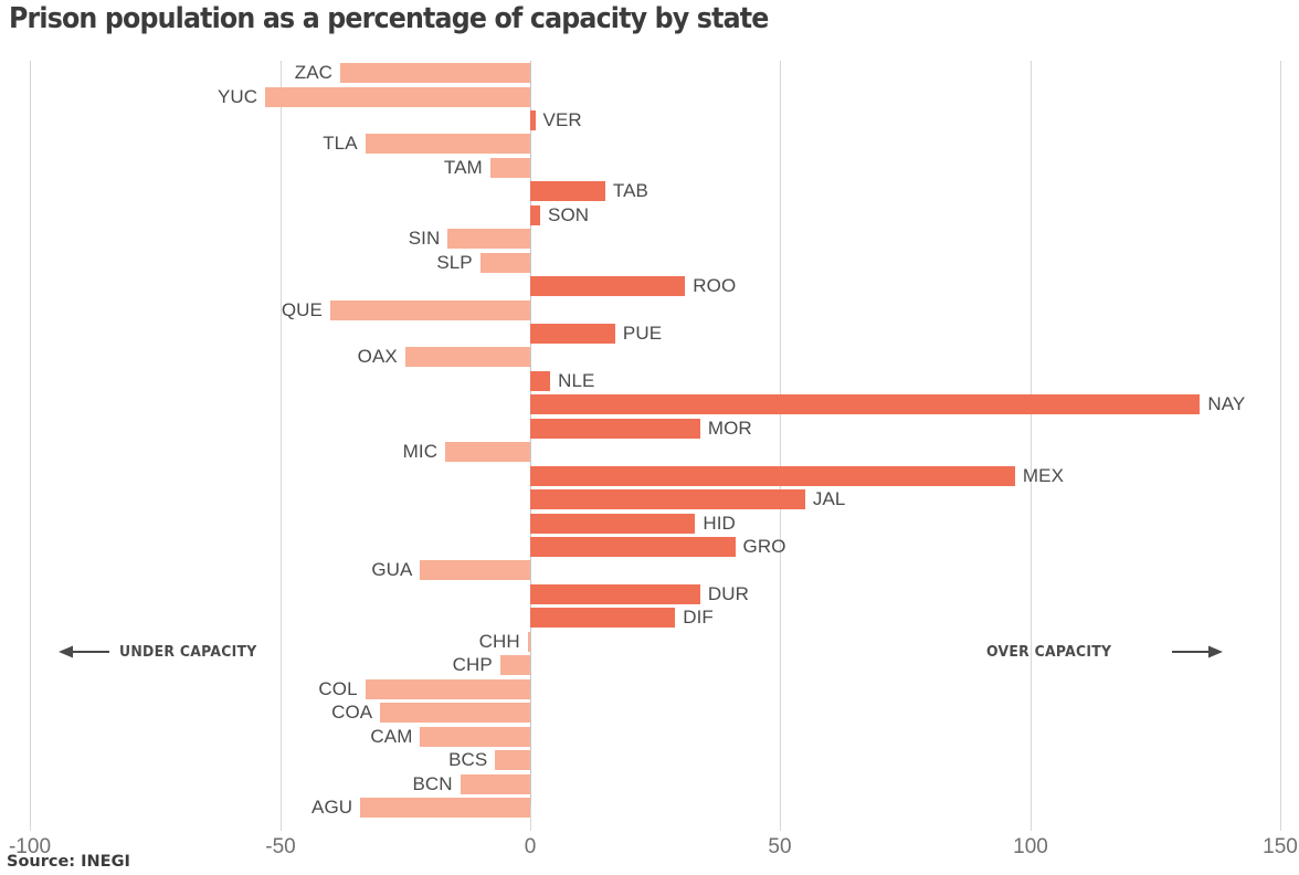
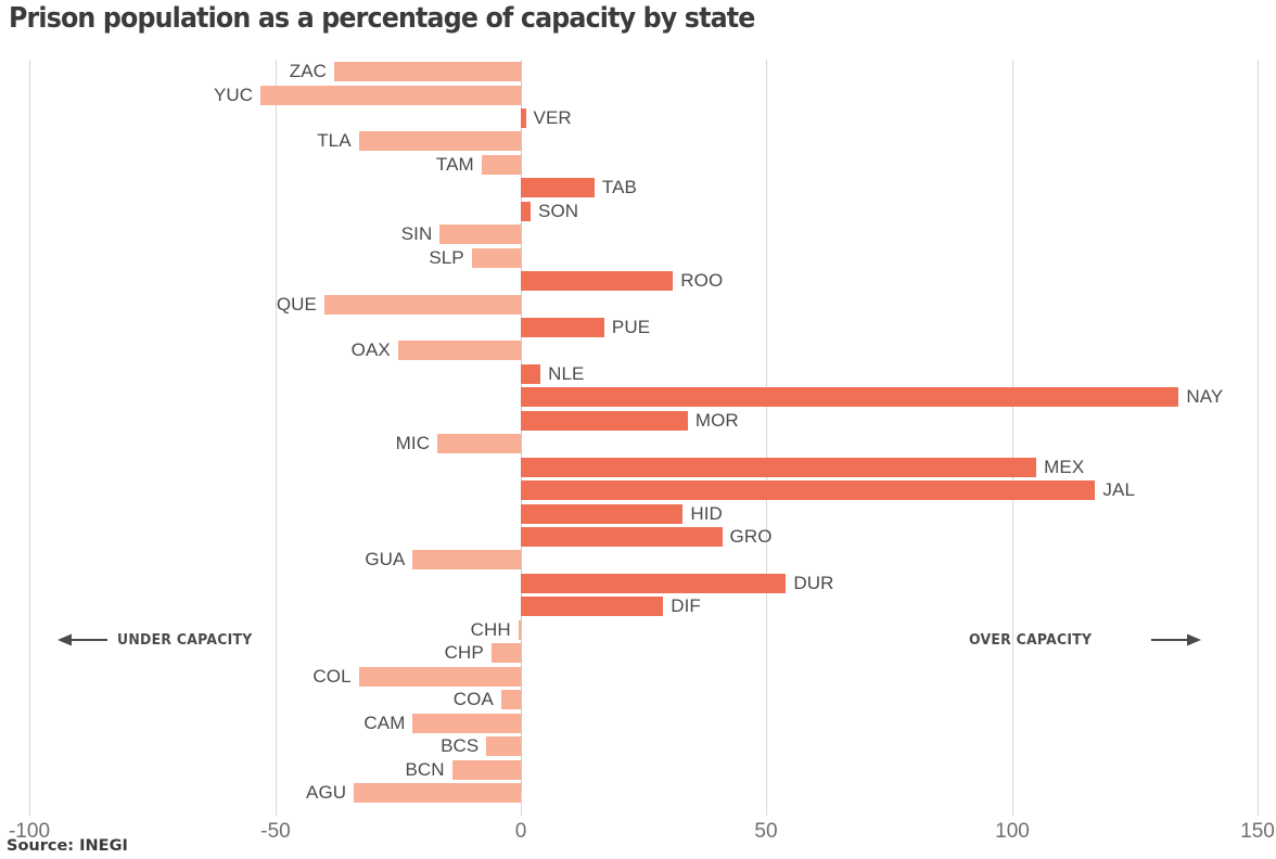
MEX: 97 -> 105
JAL: 55 -> 117
DUR: 34 -> 54
COA: -30 -> -4
